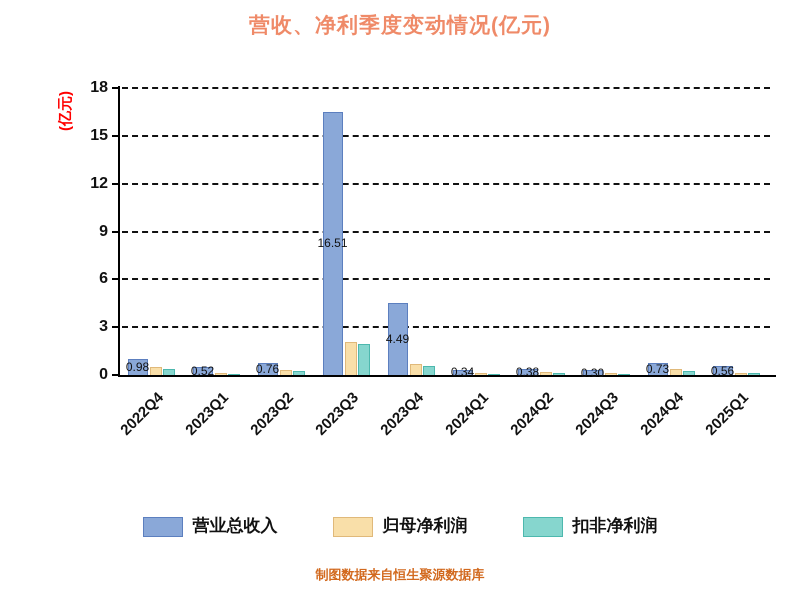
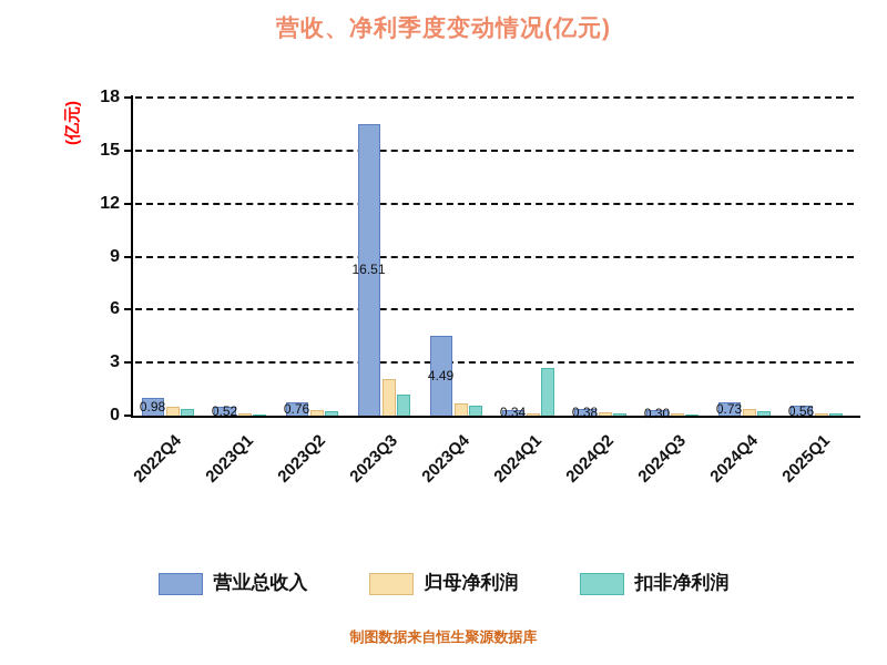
扣非净利润/2023Q3: 1.9 -> 1.2
扣非净利润/2024Q1: 0.1 -> 2.7
